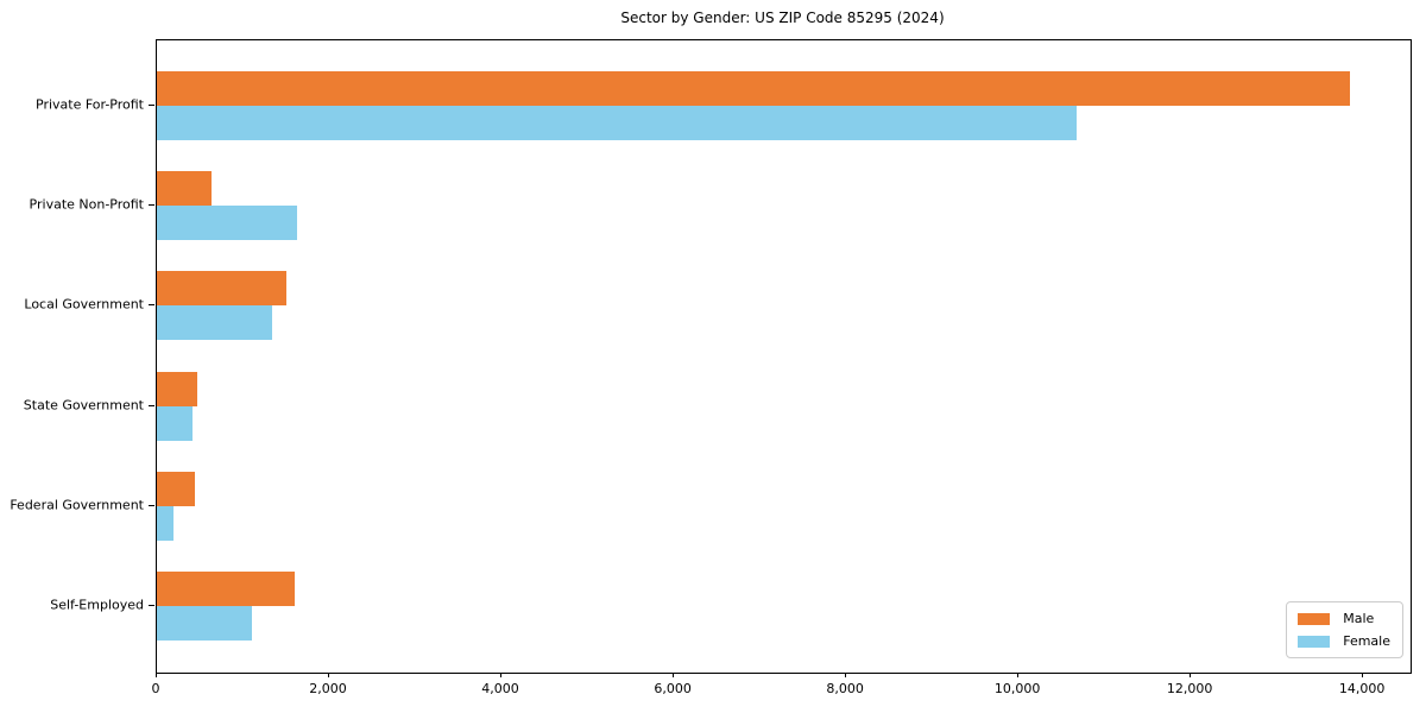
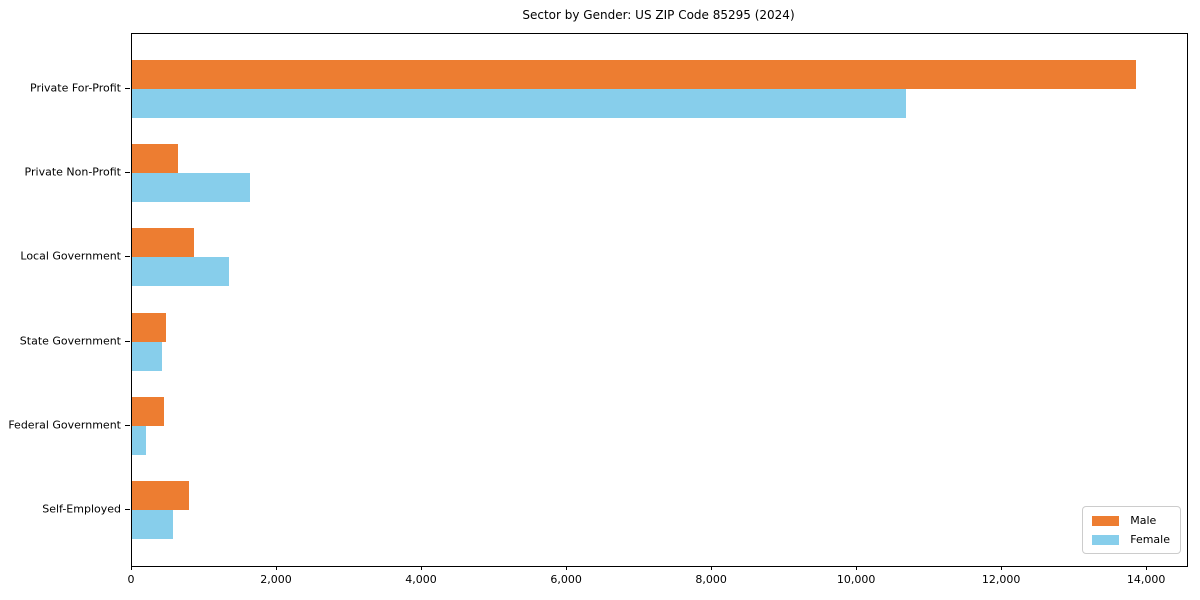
Male/Local Government: 1500 -> 800
Male/Self-Employed: 1600 -> 800
Female/Self-Employed: 1100 -> 600
